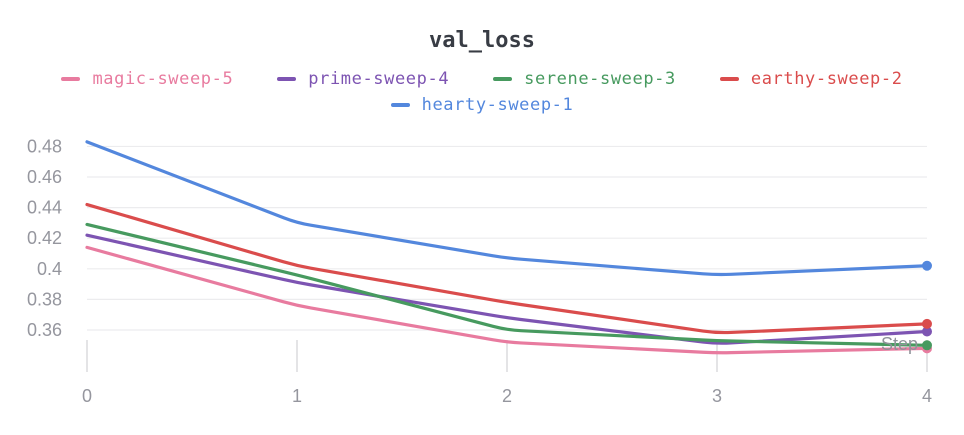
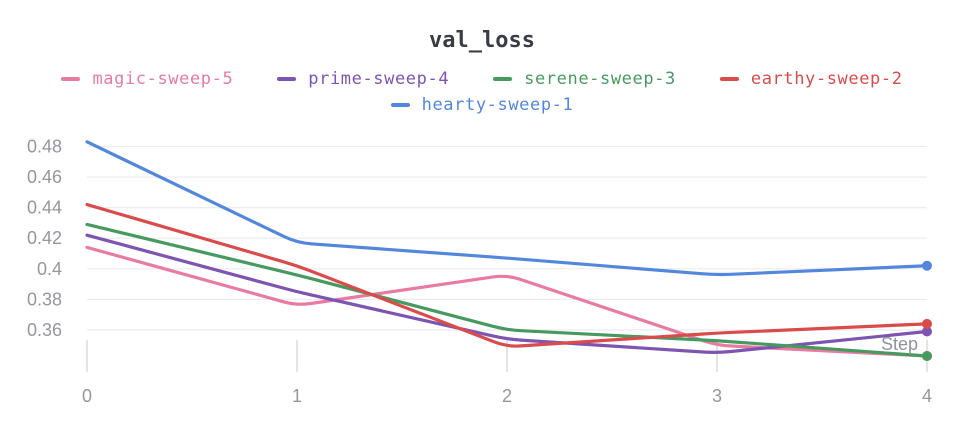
prime-sweep-4/1: 0.391 -> 0.385
hearty-sweep-1/1: 0.430 -> 0.417
magic-sweep-5/2: 0.352 -> 0.396
prime-sweep-4/2: 0.368 -> 0.354
earthy-sweep-2/2: 0.378 -> 0.349
magic-sweep-5/3: 0.345 -> 0.350
prime-sweep-4/3: 0.351 -> 0.345
magic-sweep-5/4: 0.348 -> 0.343
serene-sweep-3/4: 0.350 -> 0.343
